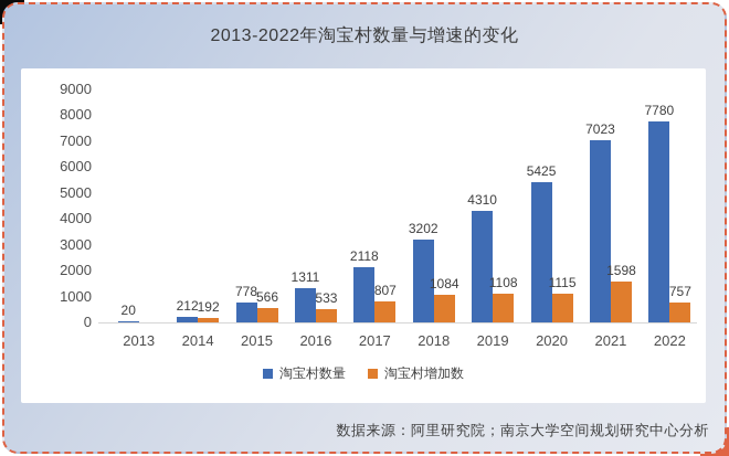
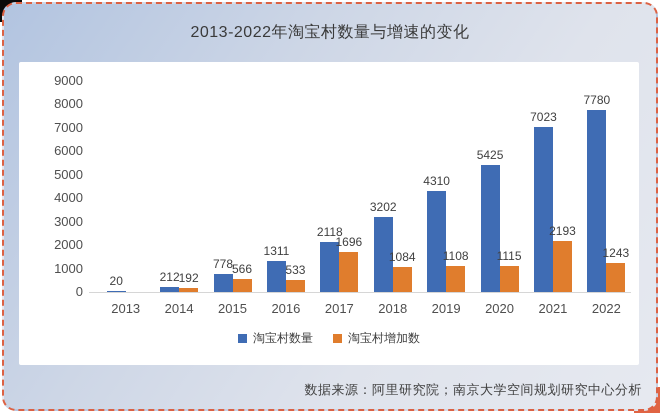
淘宝村增加数/2017: 807 -> 1696
淘宝村增加数/2021: 1598 -> 2193
淘宝村增加数/2022: 757 -> 1243
